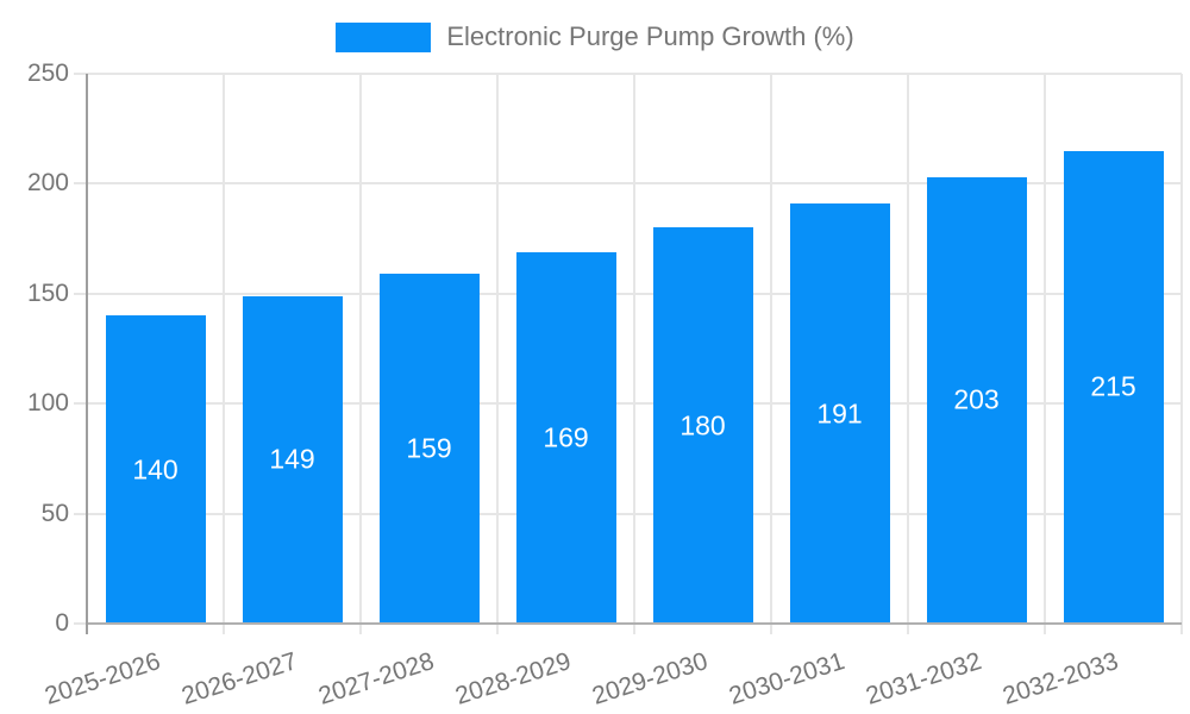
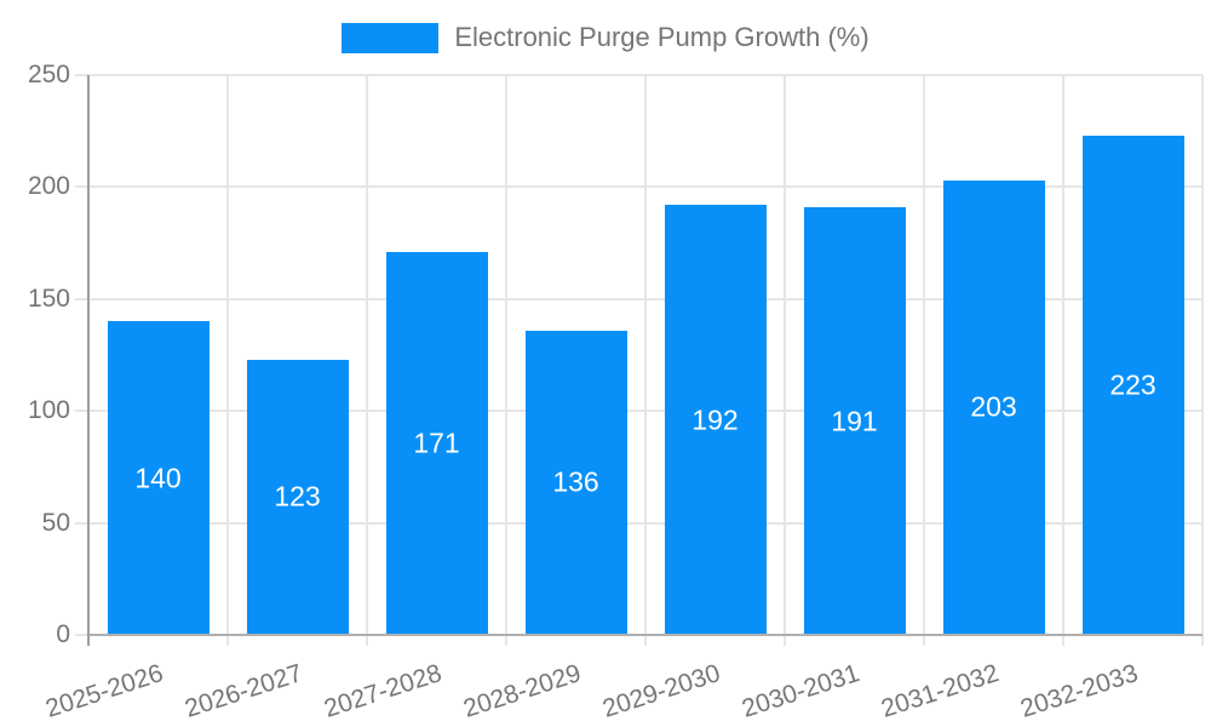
2026-2027: 149 -> 123
2027-2028: 159 -> 171
2028-2029: 169 -> 136
2029-2030: 180 -> 192
2032-2033: 215 -> 223
